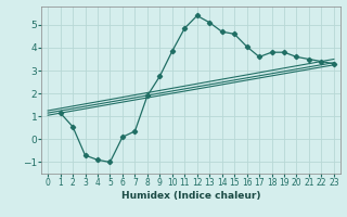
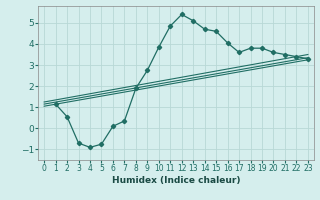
5: -1.00 -> -0.75
